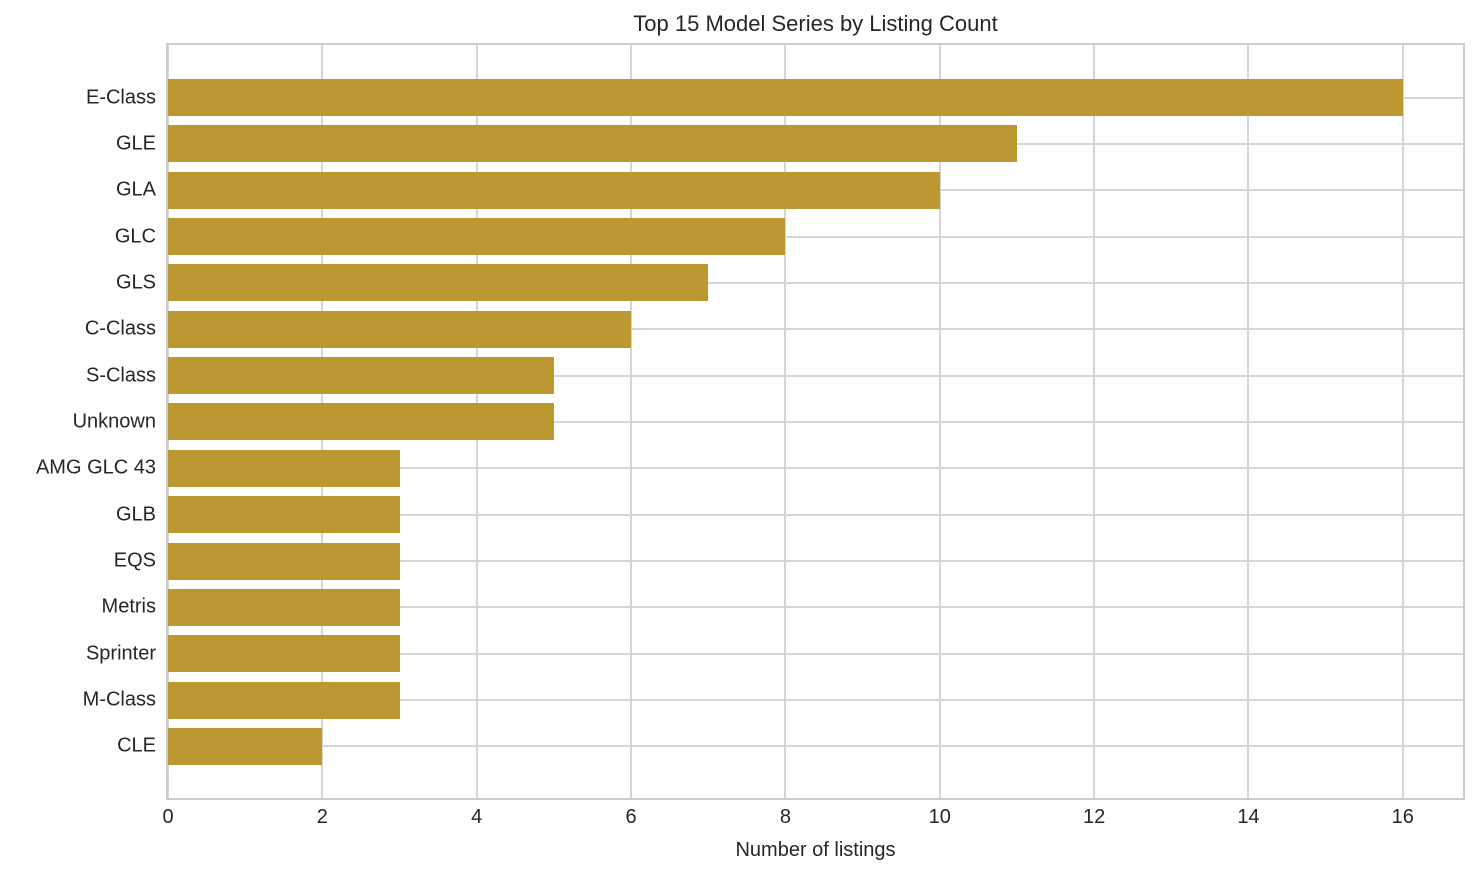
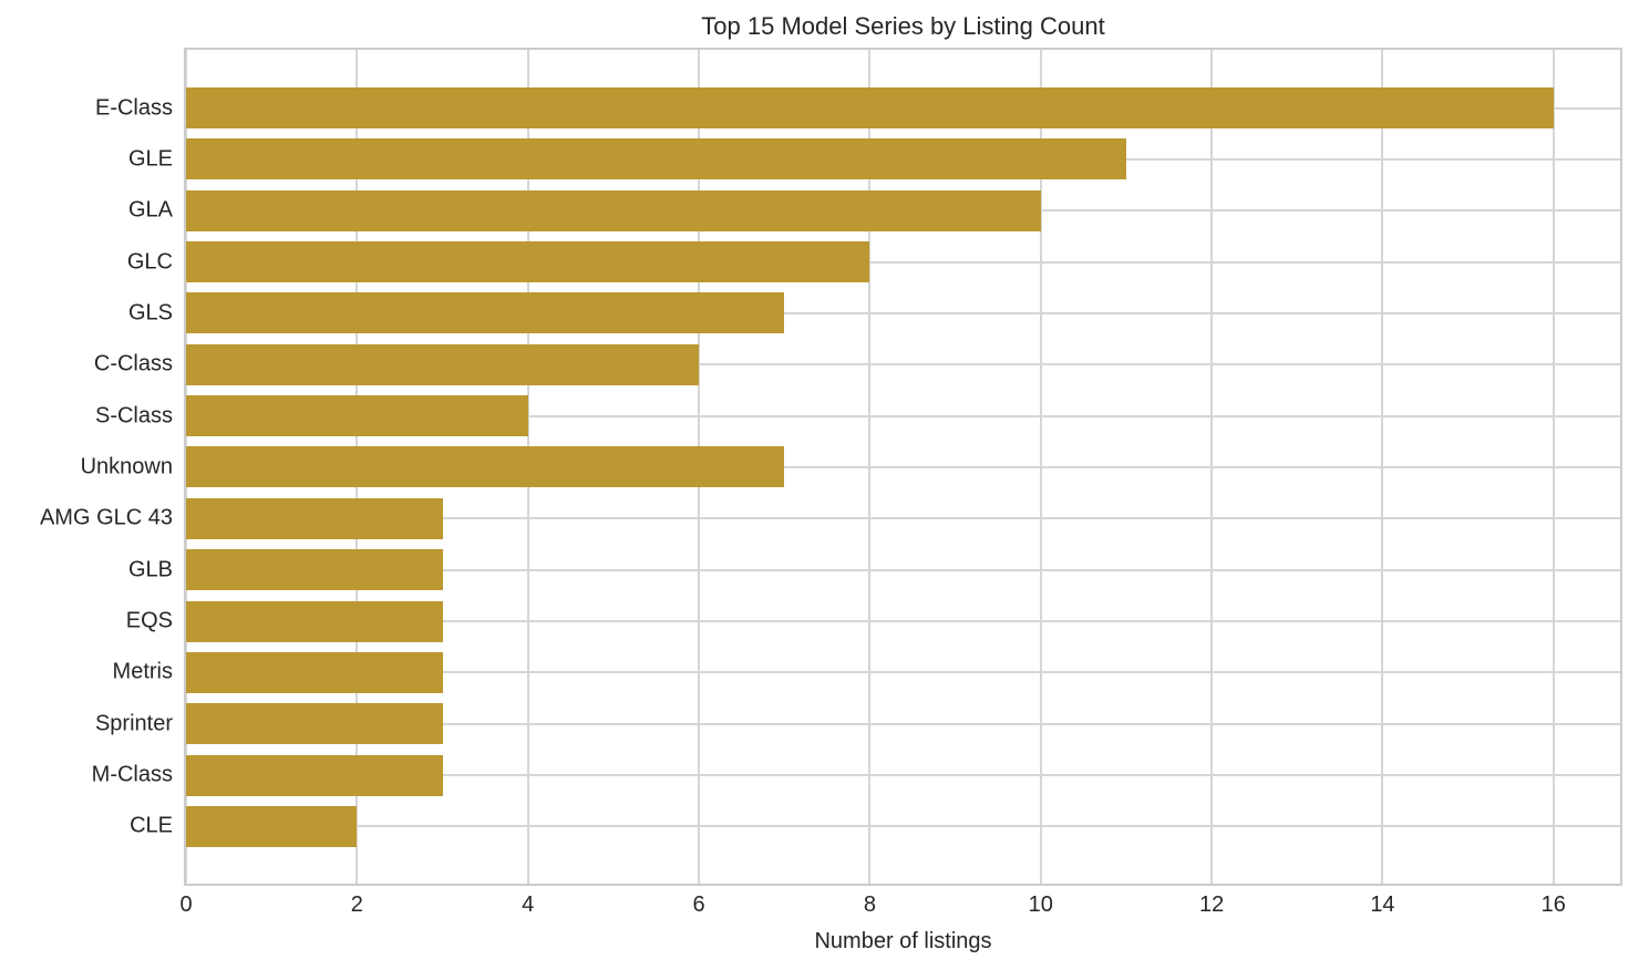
S-Class: 5 -> 4
Unknown: 5 -> 7
